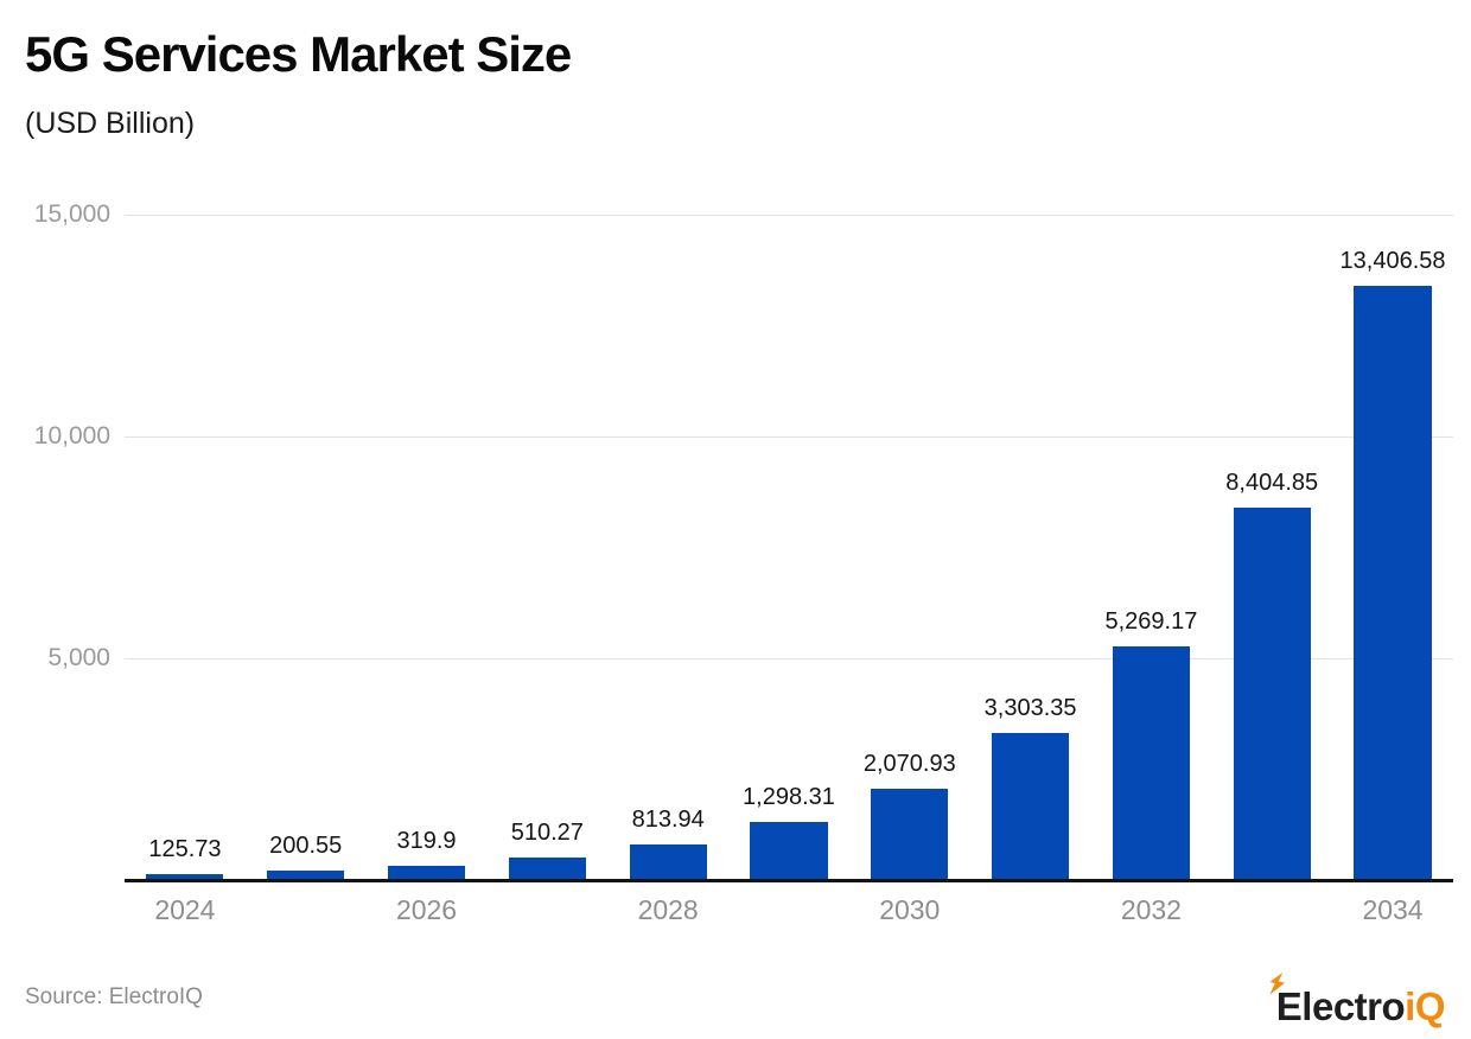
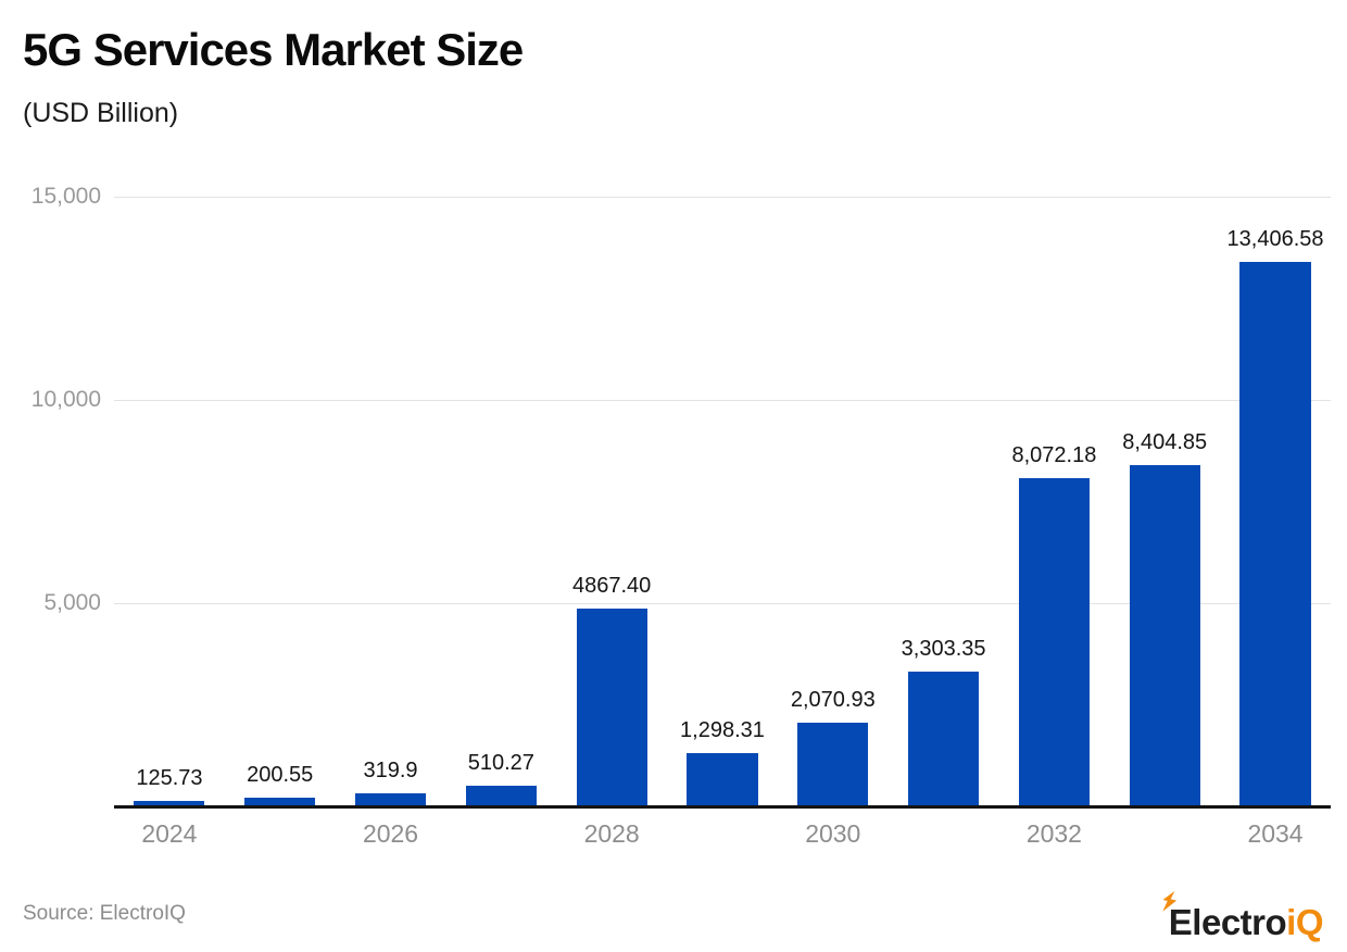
2028: 813.94 -> 4867.40
2032: 5,269.17 -> 8,072.18
